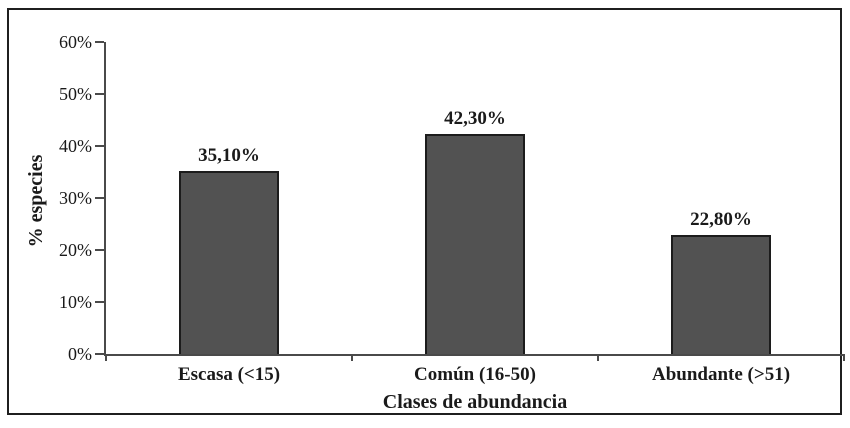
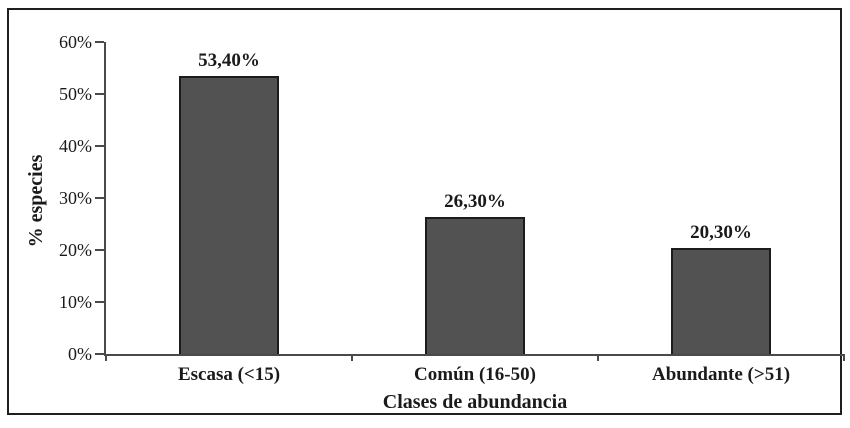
Escasa (<15): 35,10% -> 53,40%
Común (16-50): 42,30% -> 26,30%
Abundante (>51): 22,80% -> 20,30%
